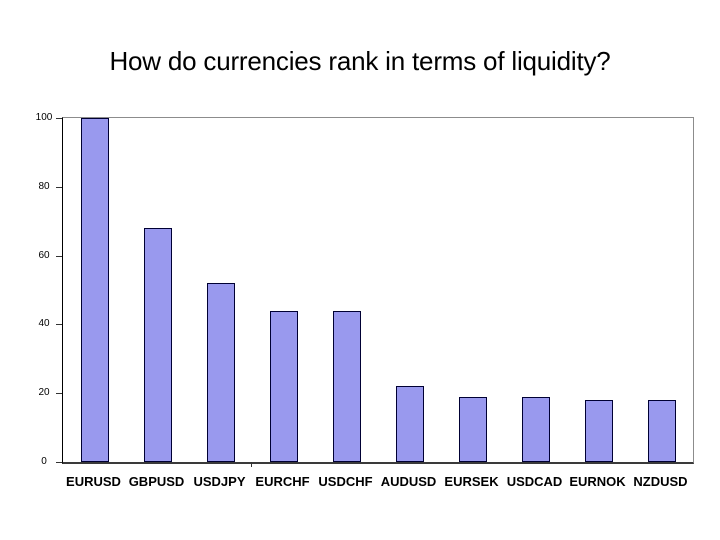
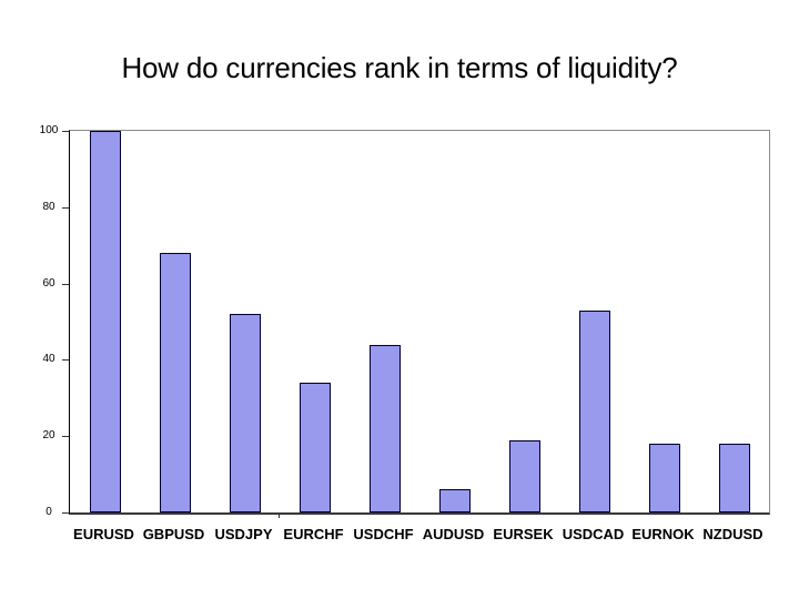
EURCHF: 44 -> 34
AUDUSD: 22 -> 6
USDCAD: 19 -> 53
